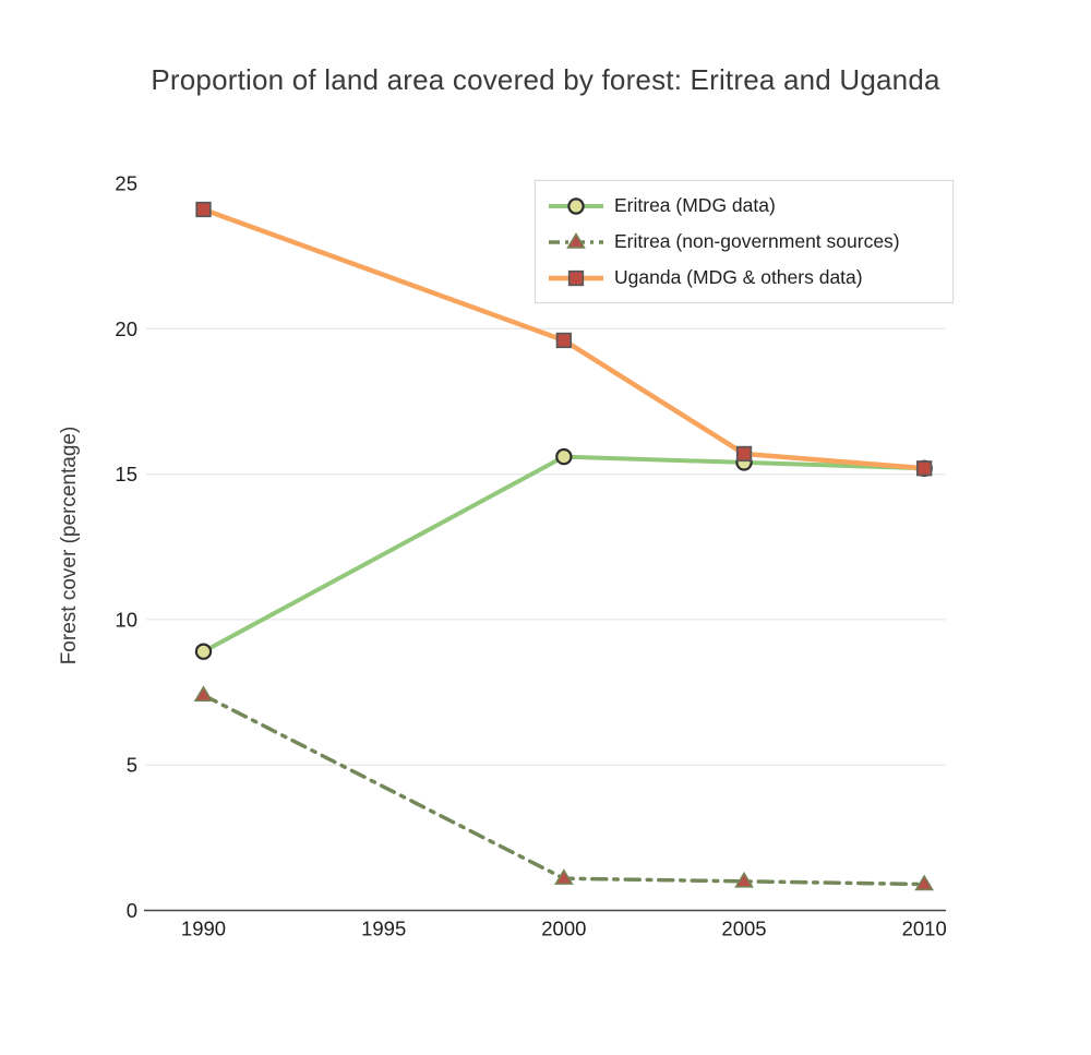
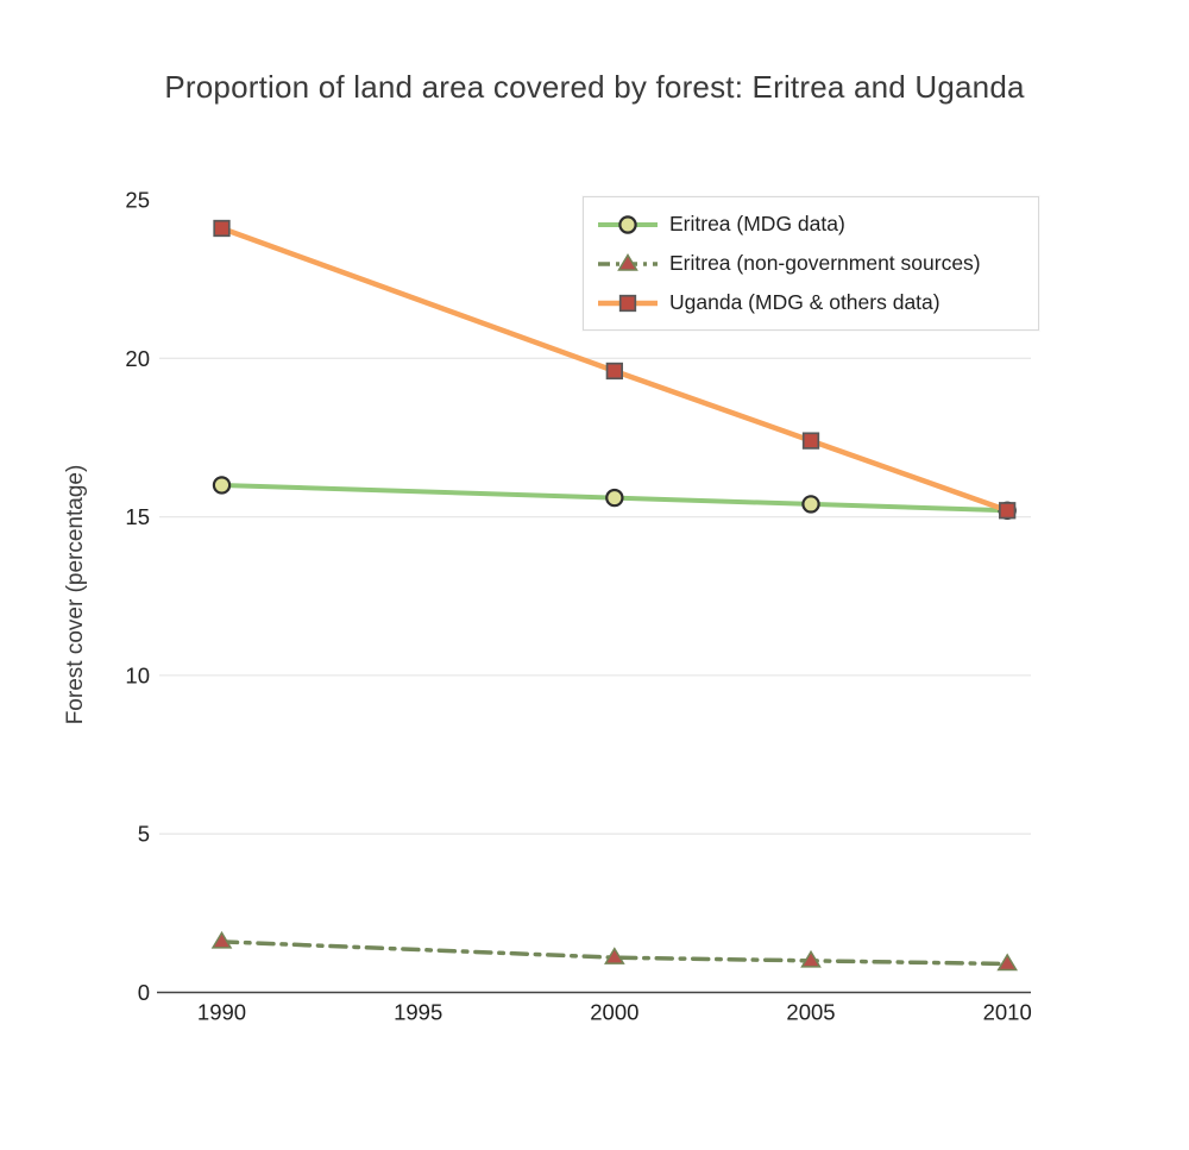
Eritrea (MDG data)/1990: 8.9 -> 16.0
Eritrea (non-government sources)/1990: 7.4 -> 1.6
Uganda (MDG & others data)/2005: 15.7 -> 17.4
